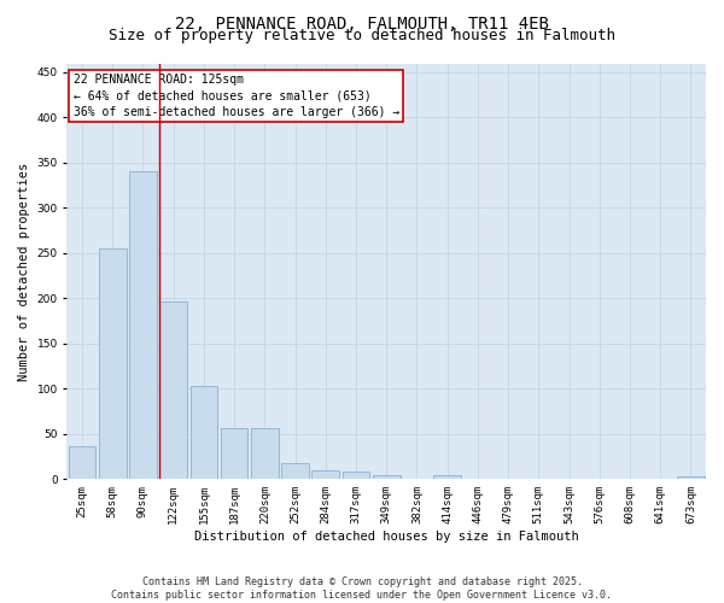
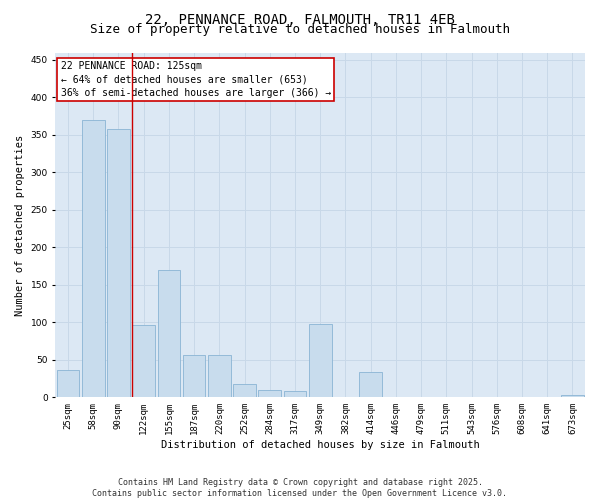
58sqm: 255 -> 370
90sqm: 340 -> 358
122sqm: 197 -> 96
155sqm: 103 -> 170
349sqm: 5 -> 98
414sqm: 4 -> 34
